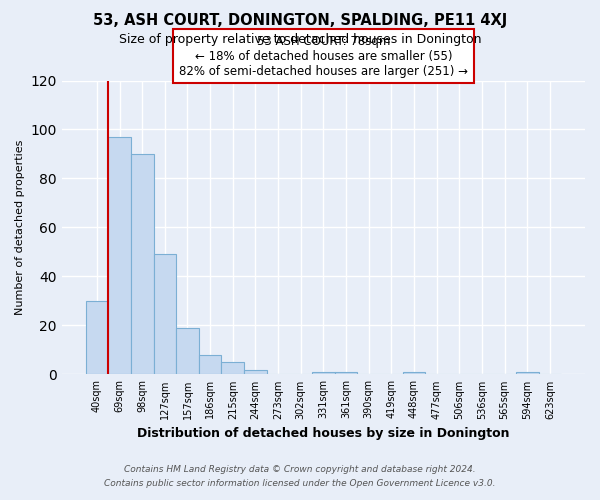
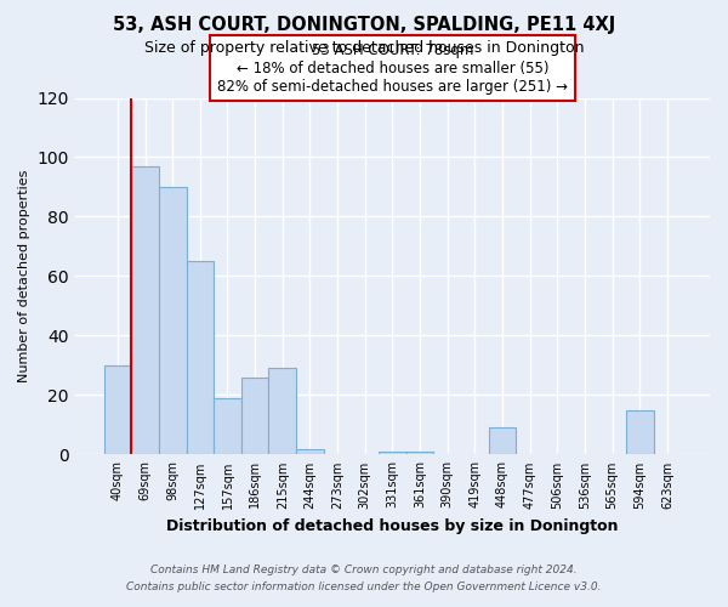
127sqm: 49 -> 65
186sqm: 8 -> 26
215sqm: 5 -> 29
448sqm: 1 -> 9
594sqm: 1 -> 15
